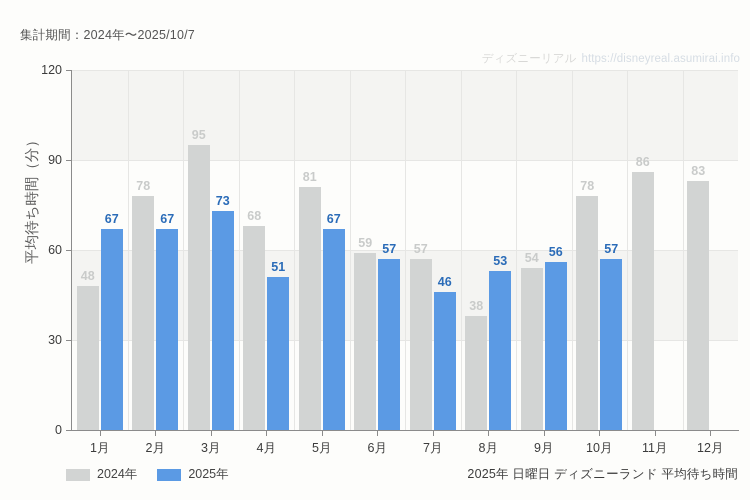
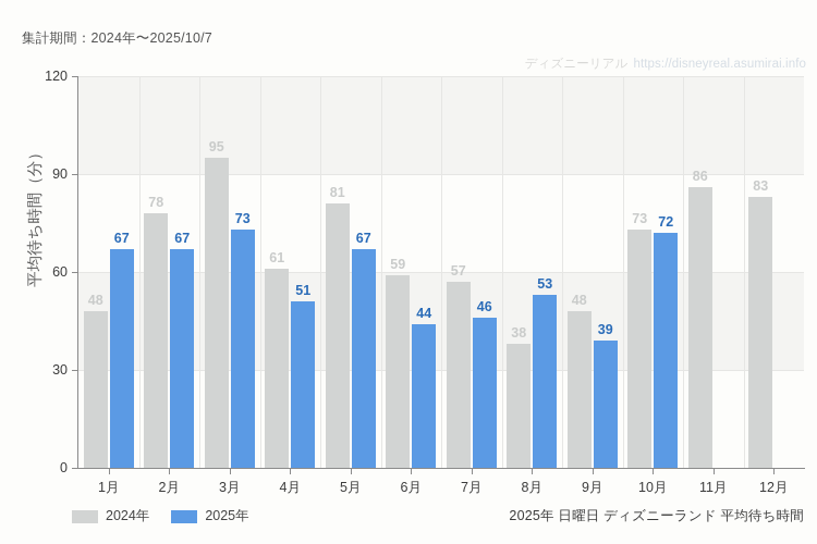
2024年/4月: 68 -> 61
2025年/6月: 57 -> 44
2024年/9月: 54 -> 48
2025年/9月: 56 -> 39
2024年/10月: 78 -> 73
2025年/10月: 57 -> 72
